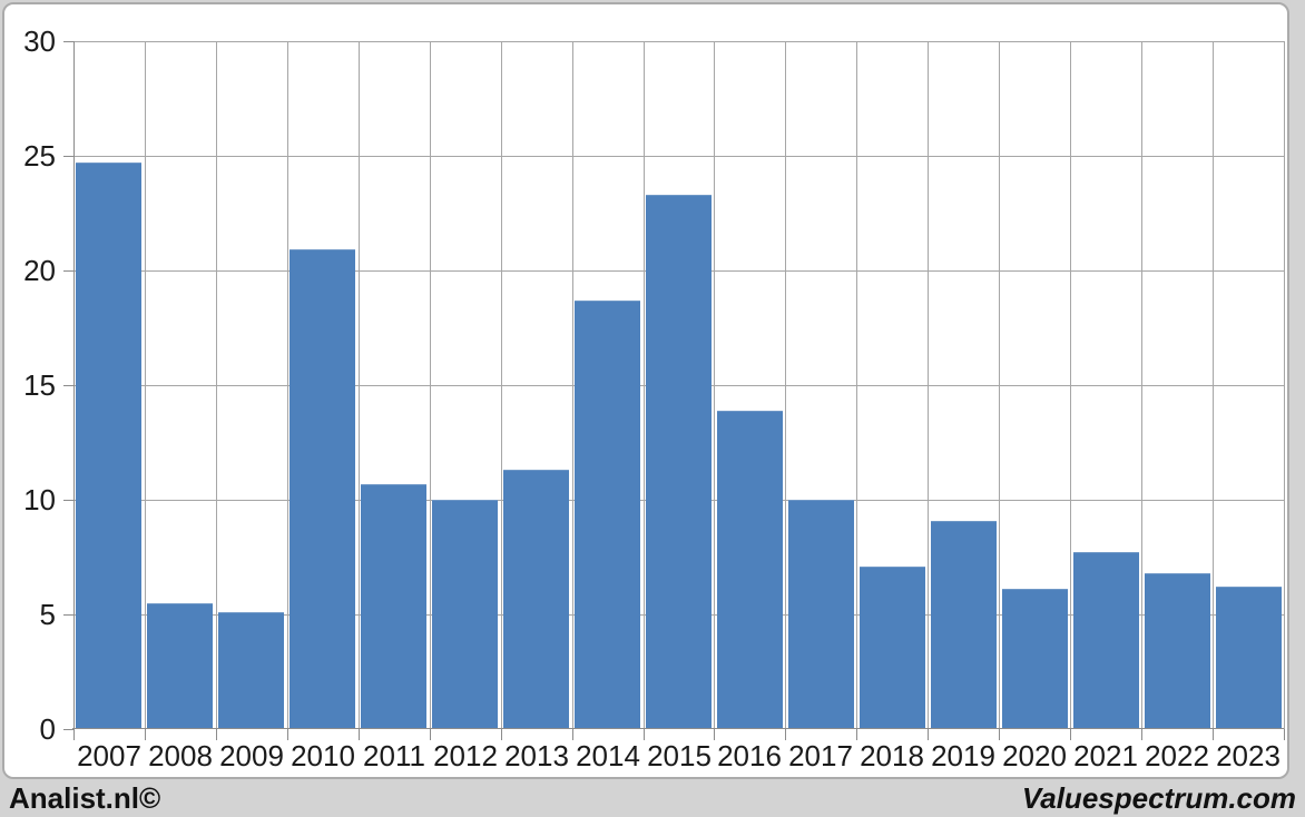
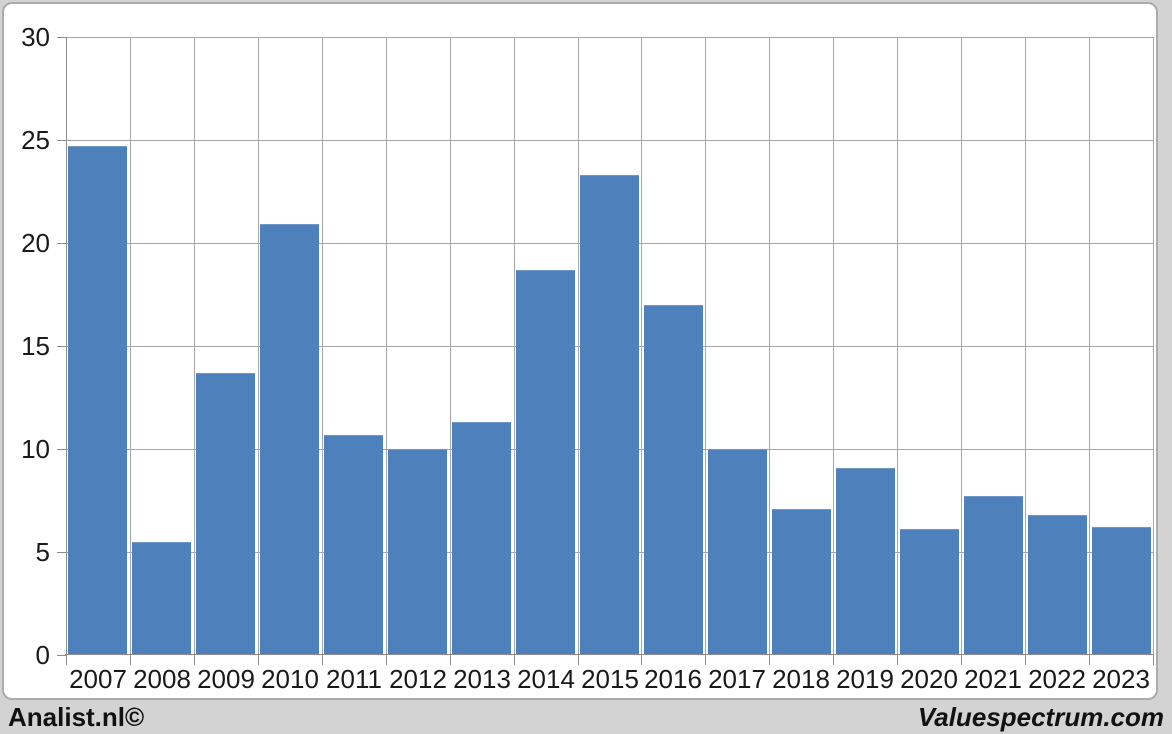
2009: 5.1 -> 13.7
2016: 13.9 -> 17.0
